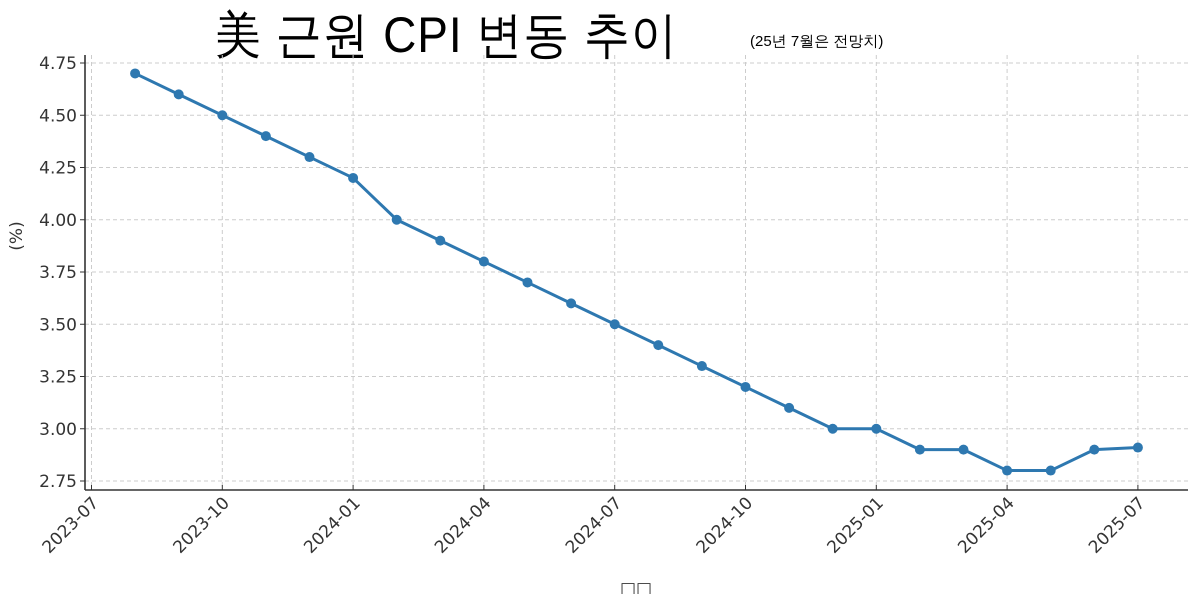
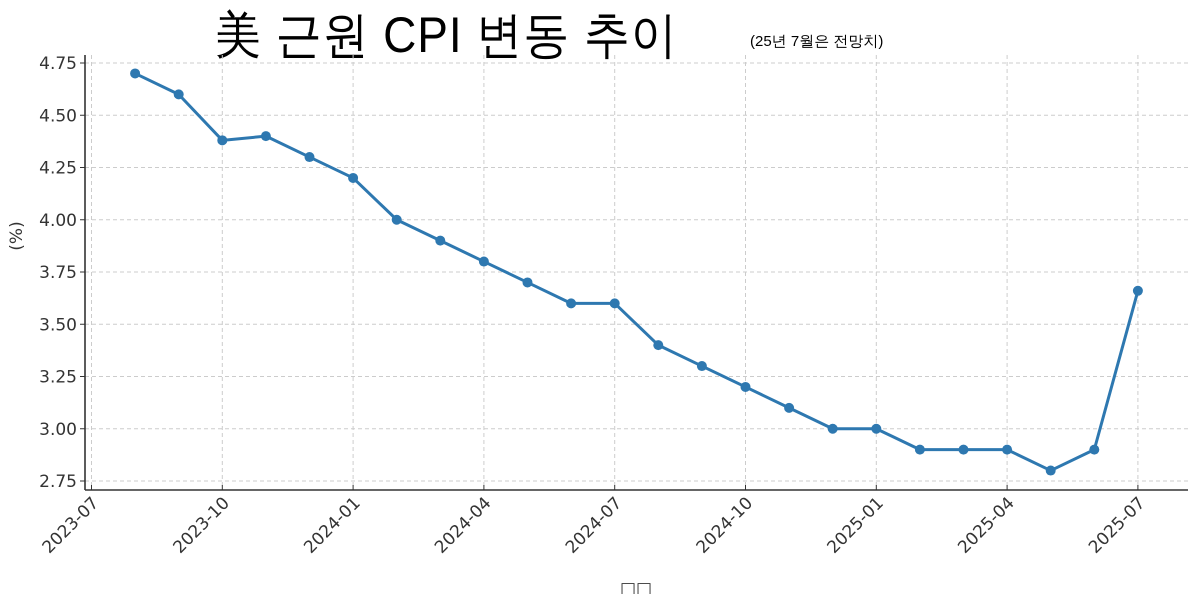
2023-10: 4.50 -> 4.38
2024-07: 3.50 -> 3.60
2025-04: 2.80 -> 2.90
2025-07: 2.91 -> 3.66
